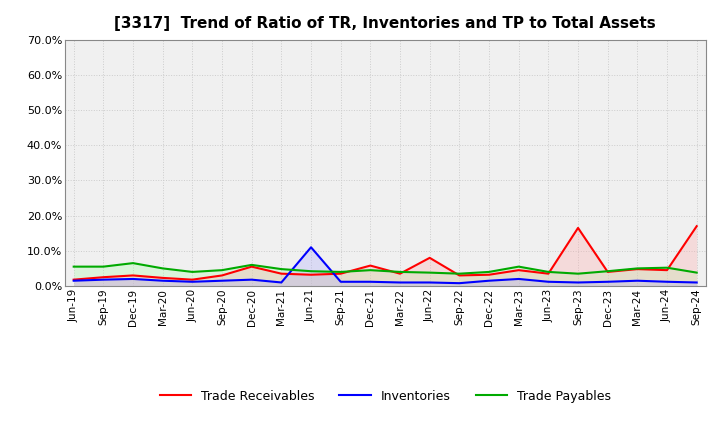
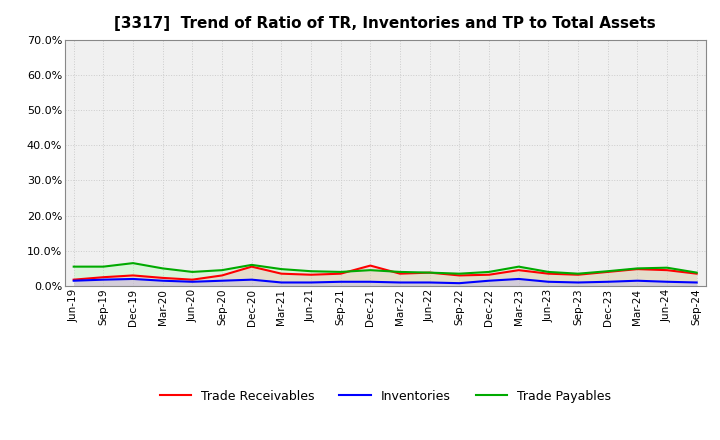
Inventories/Jun-21: 11.0% -> 1.0%
Trade Receivables/Jun-22: 8.0% -> 3.8%
Trade Receivables/Sep-23: 16.5% -> 3.2%
Trade Receivables/Sep-24: 17.0% -> 3.5%
